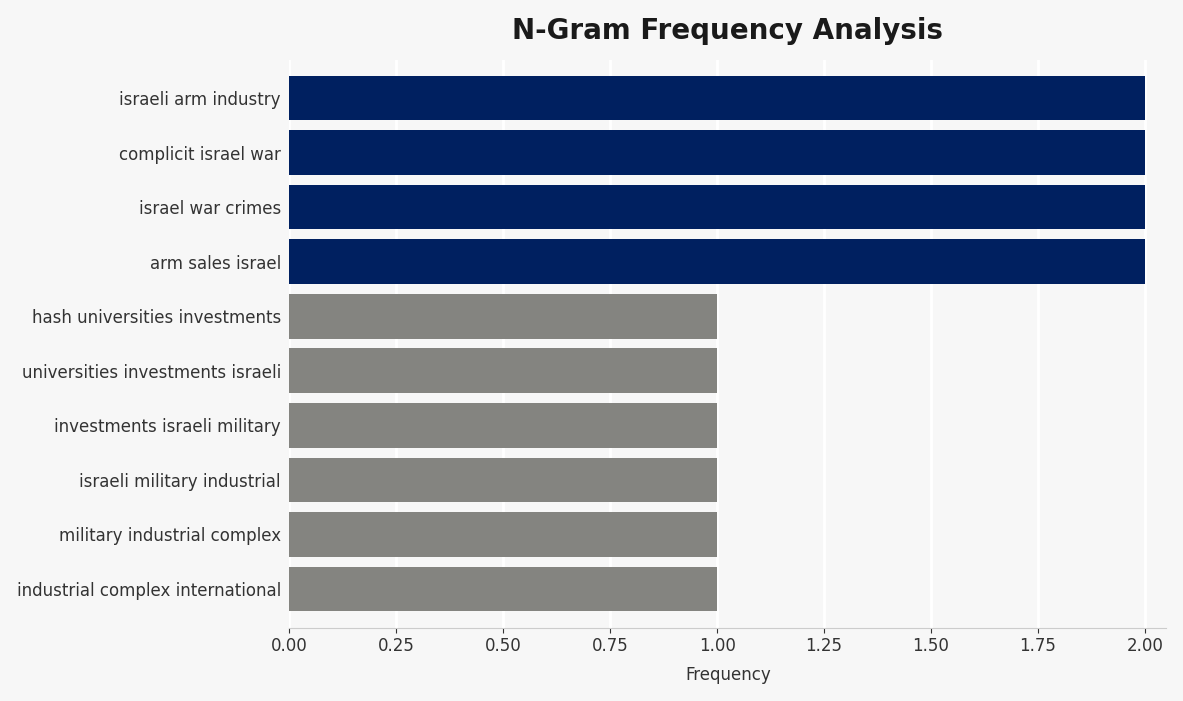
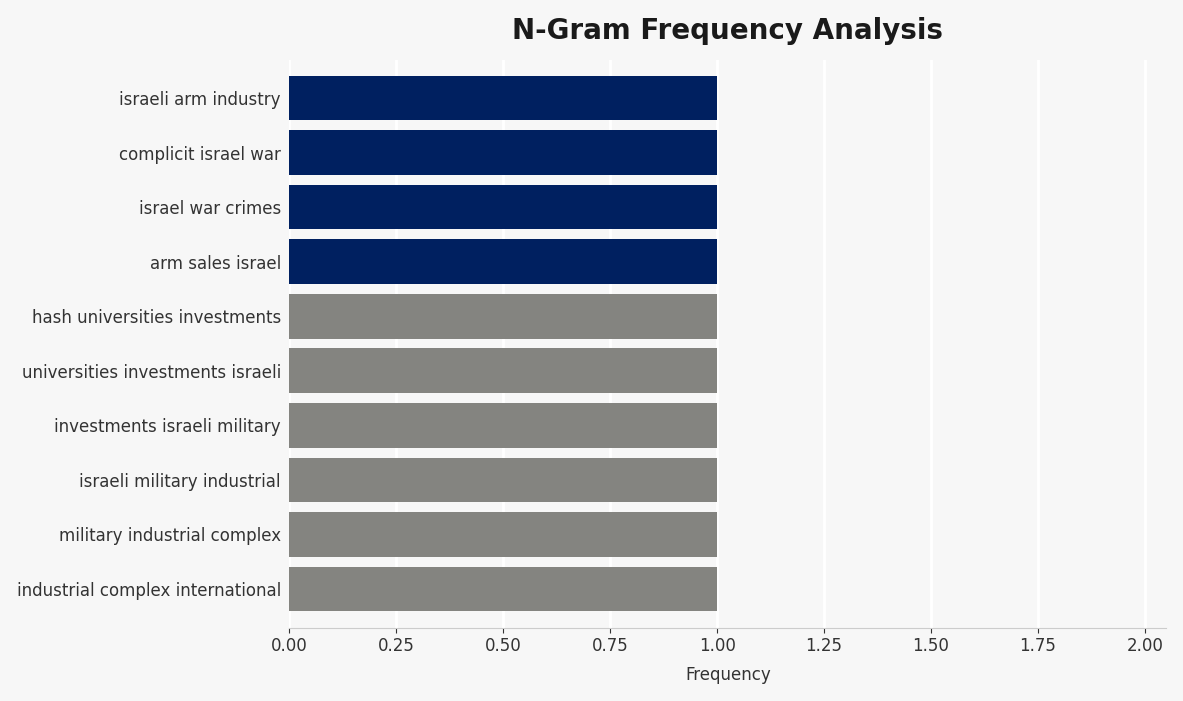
israeli arm industry: 2 -> 1
complicit israel war: 2 -> 1
israel war crimes: 2 -> 1
arm sales israel: 2 -> 1
